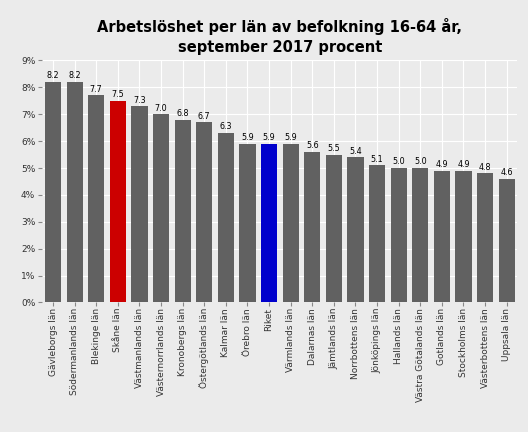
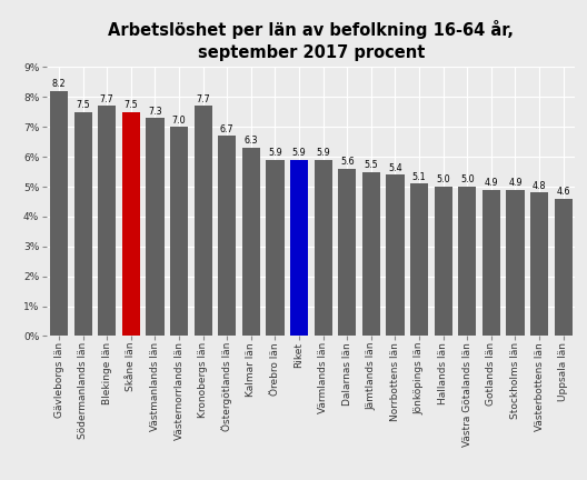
Södermanlands län: 8.2 -> 7.5
Kronobergs län: 6.8 -> 7.7
